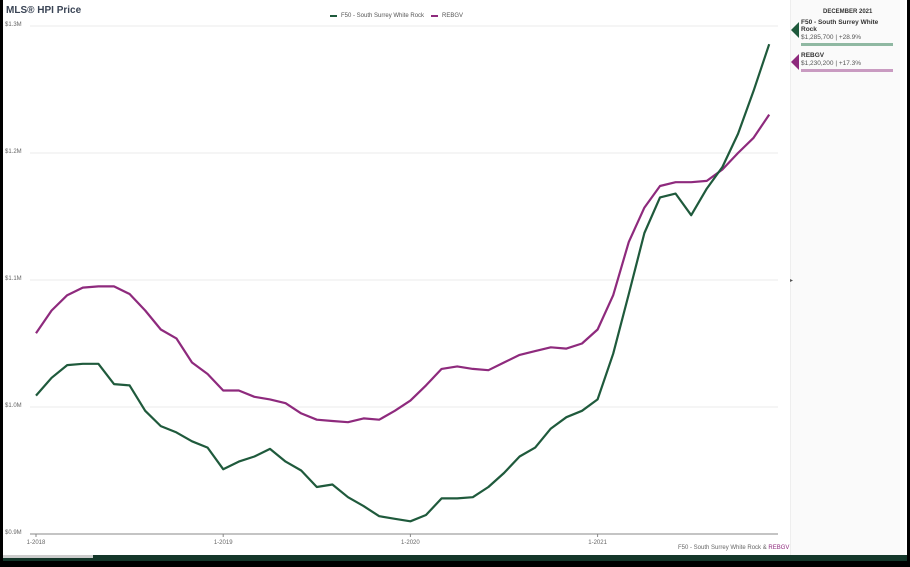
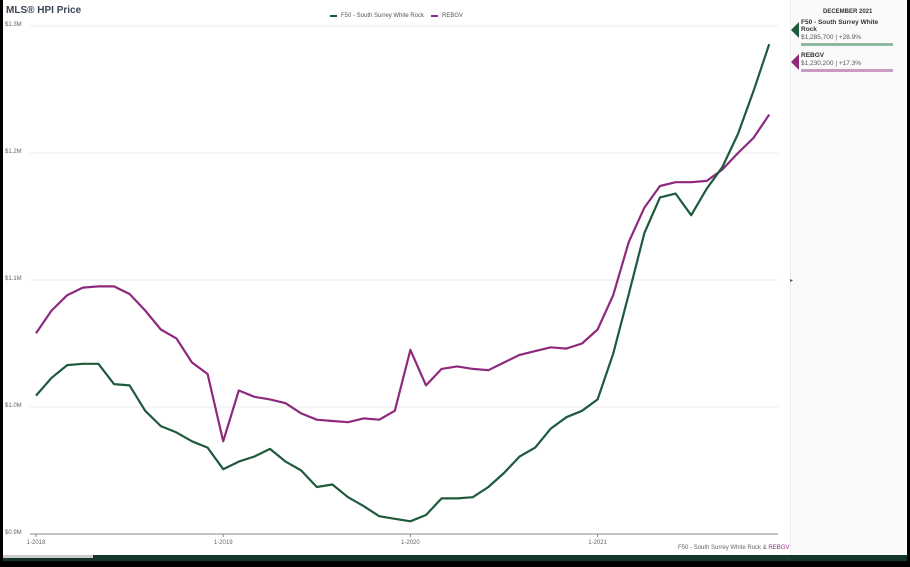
REBGV/1-2019: $1.013M -> $0.973M
REBGV/1-2020: $1.005M -> $1.045M
